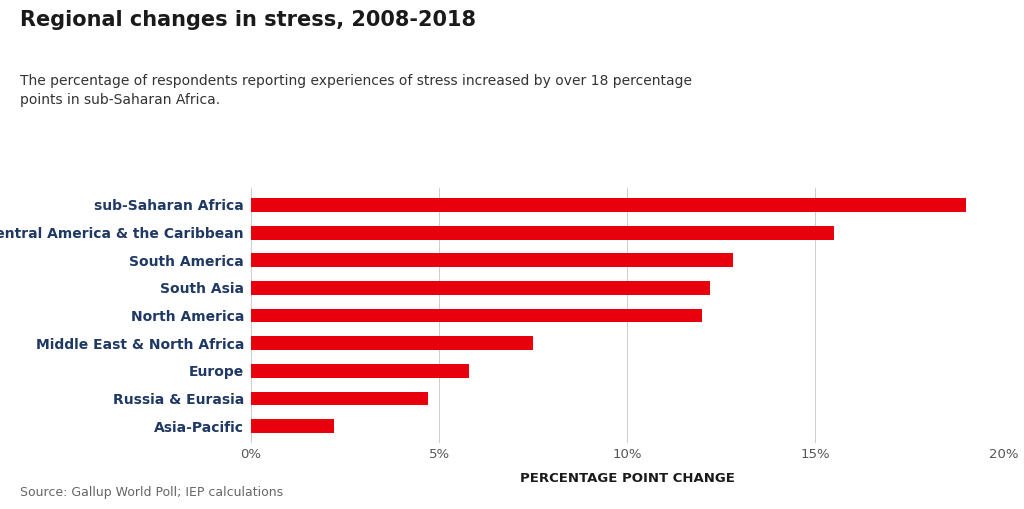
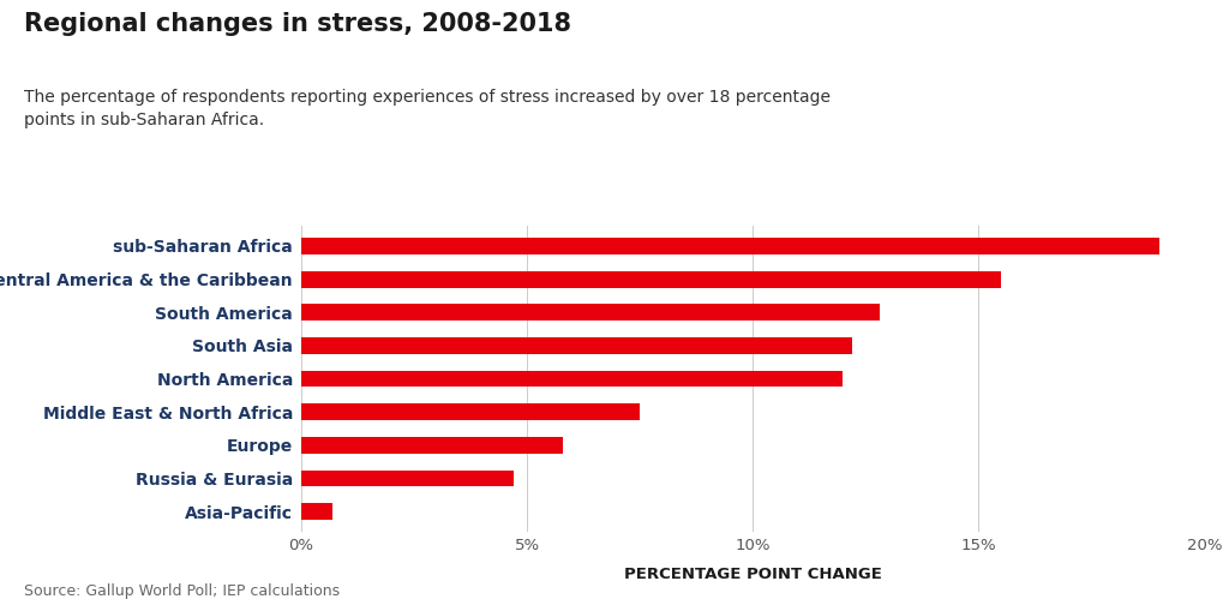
Asia-Pacific: 2.2% -> 0.7%
